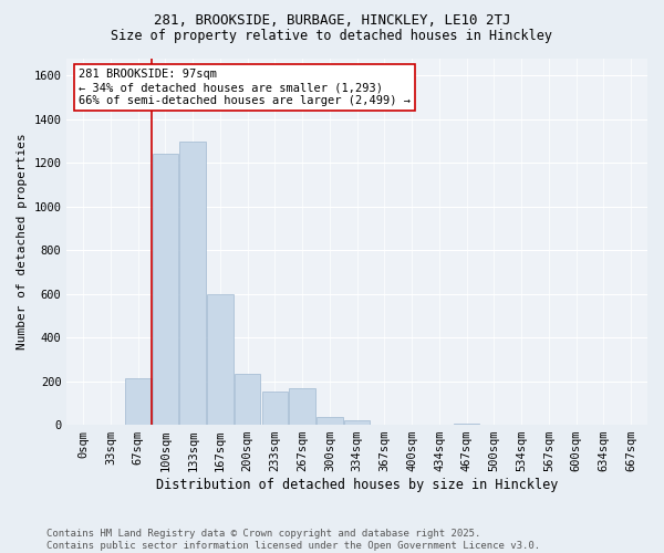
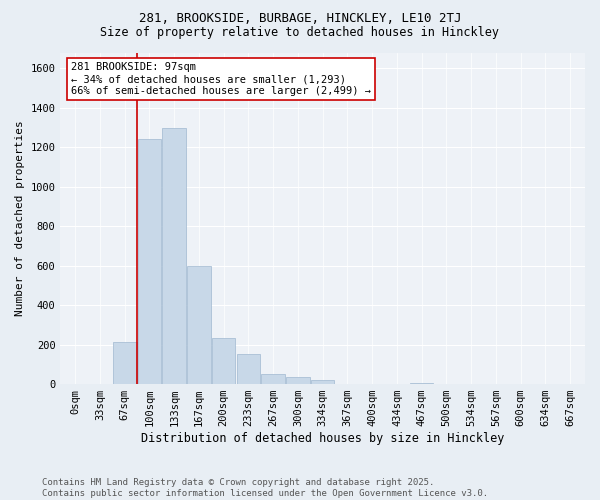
267sqm: 170 -> 50
